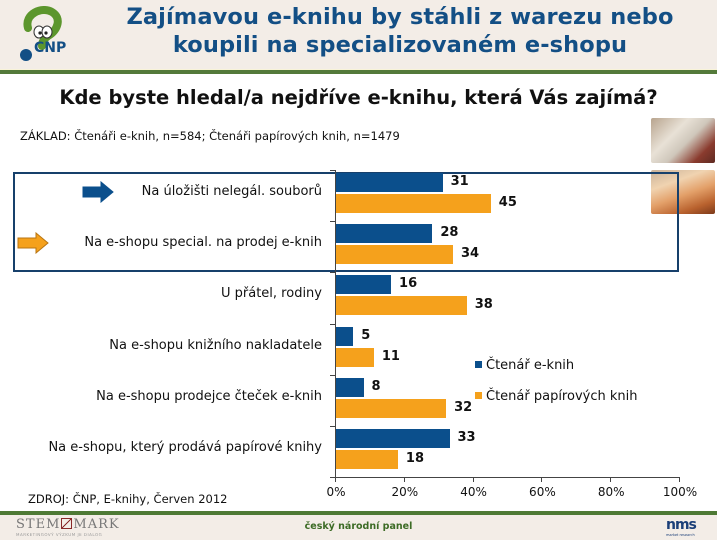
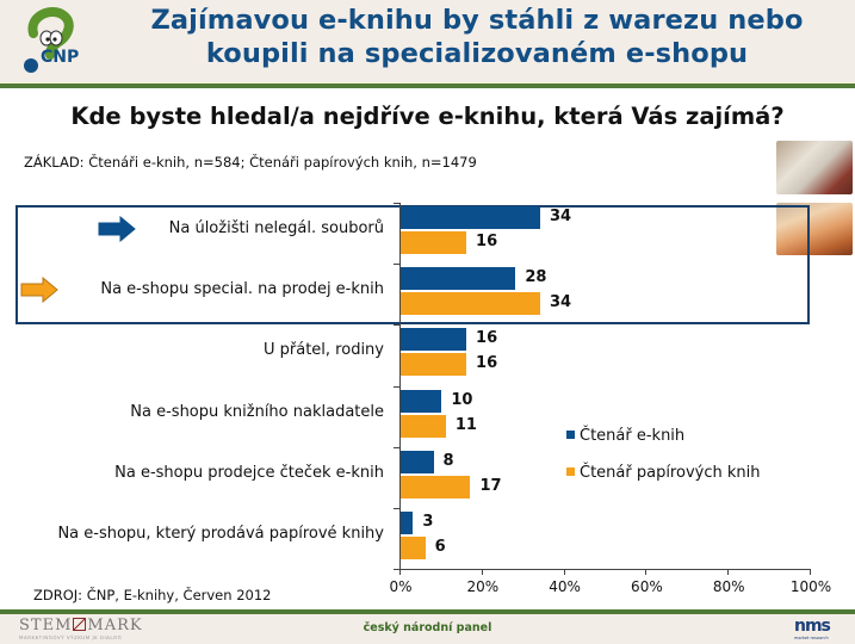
Čtenář e-knih/Na úložišti nelegál. souborů: 31 -> 34
Čtenář papírových knih/Na úložišti nelegál. souborů: 45 -> 16
Čtenář papírových knih/U přátel, rodiny: 38 -> 16
Čtenář e-knih/Na e-shopu knižního nakladatele: 5 -> 10
Čtenář papírových knih/Na e-shopu prodejce čteček e-knih: 32 -> 17
Čtenář e-knih/Na e-shopu, který prodává papírové knihy: 33 -> 3
Čtenář papírových knih/Na e-shopu, který prodává papírové knihy: 18 -> 6
